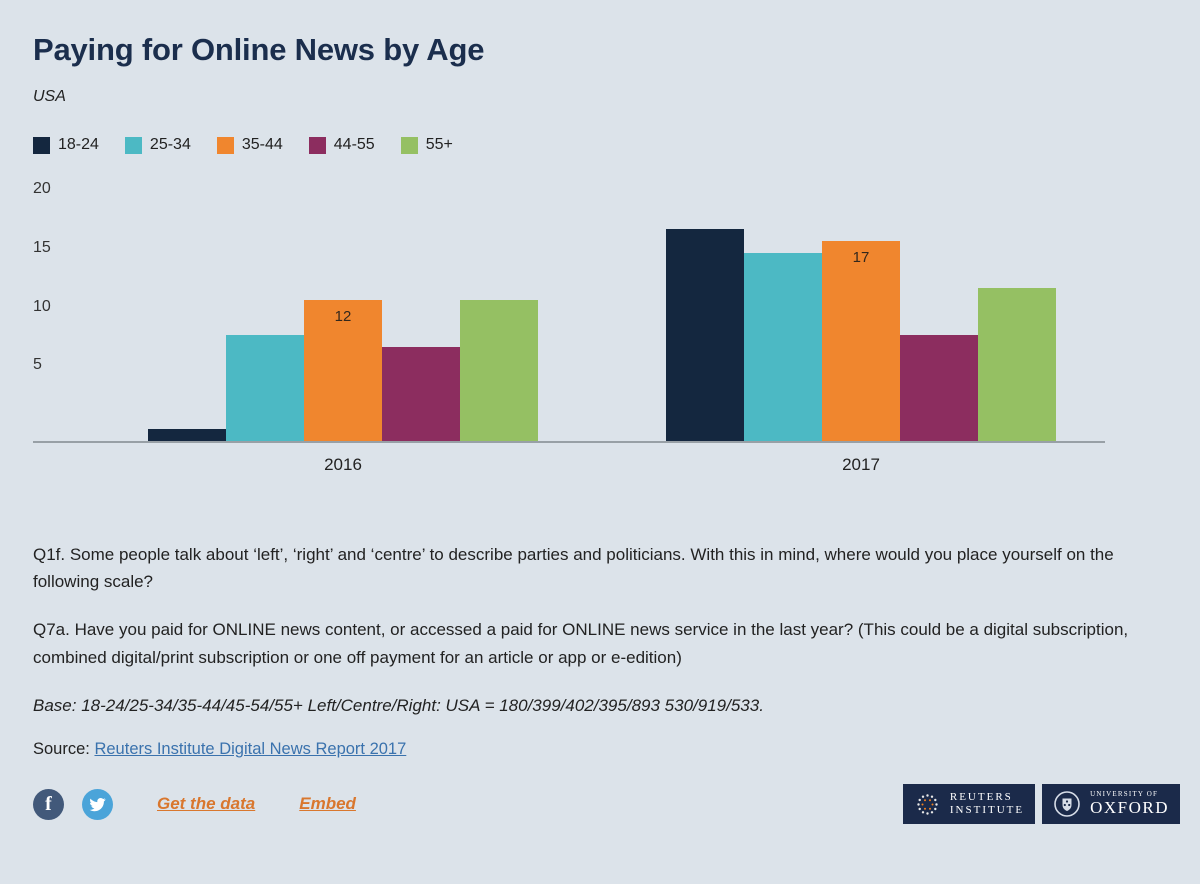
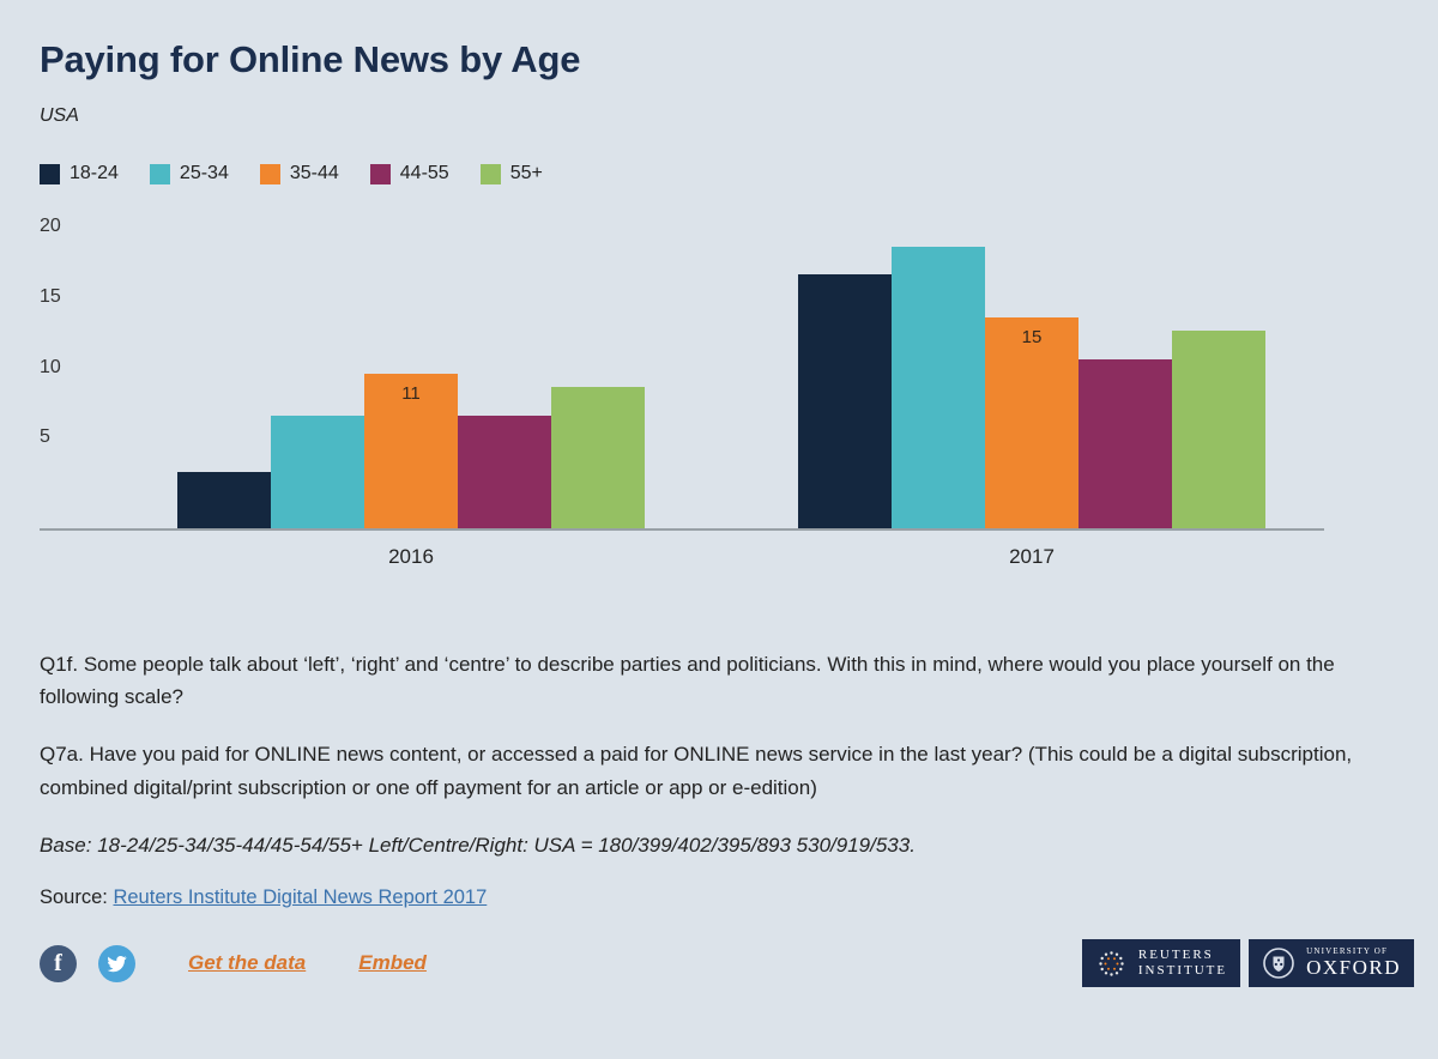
18-24/2016: 1 -> 4
25-34/2016: 9 -> 8
35-44/2016: 12 -> 11
55+/2016: 12 -> 10
25-34/2017: 16 -> 20
35-44/2017: 17 -> 15
44-55/2017: 9 -> 12
55+/2017: 13 -> 14
